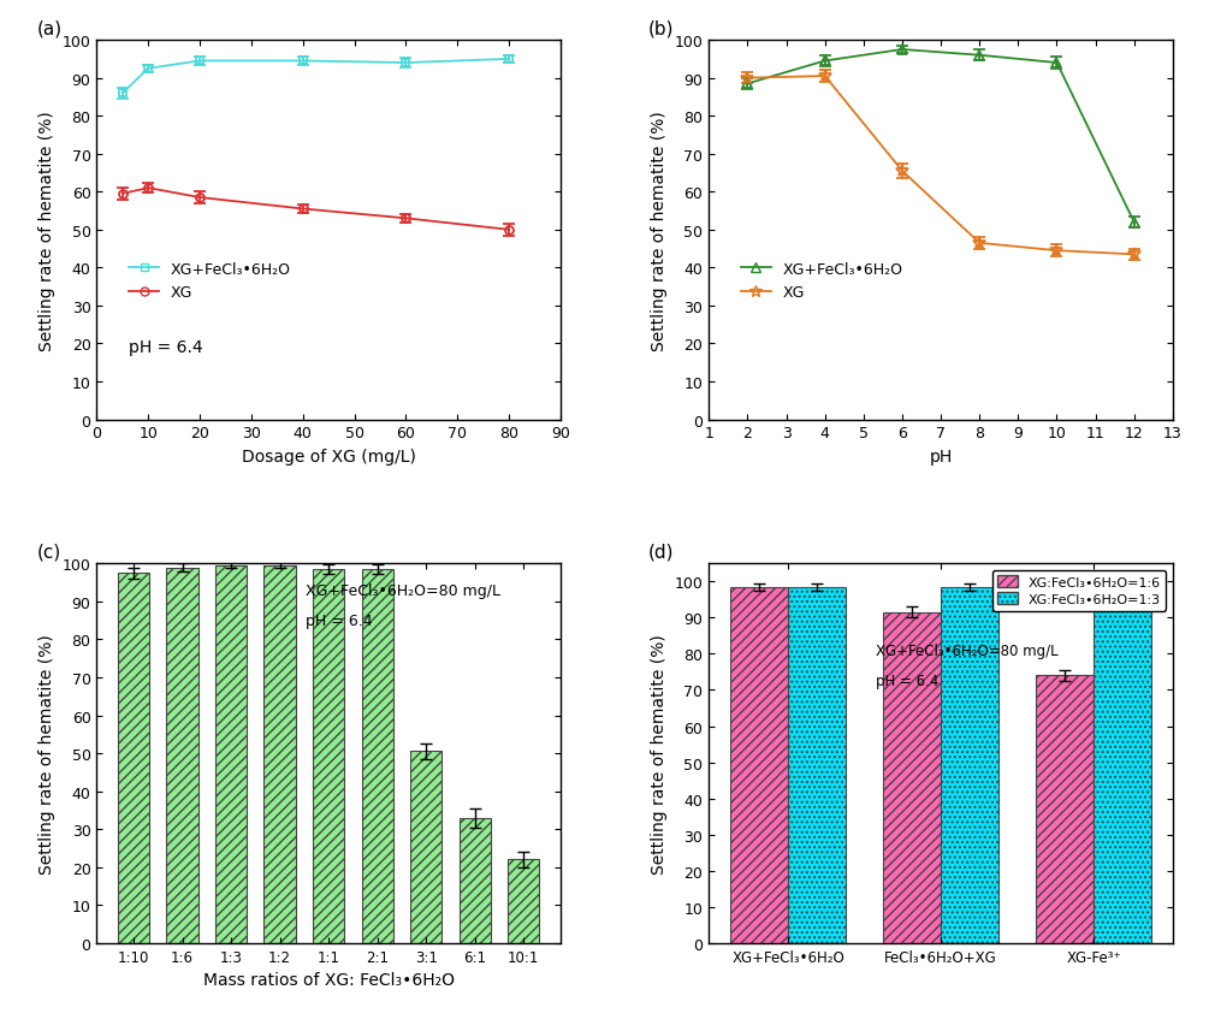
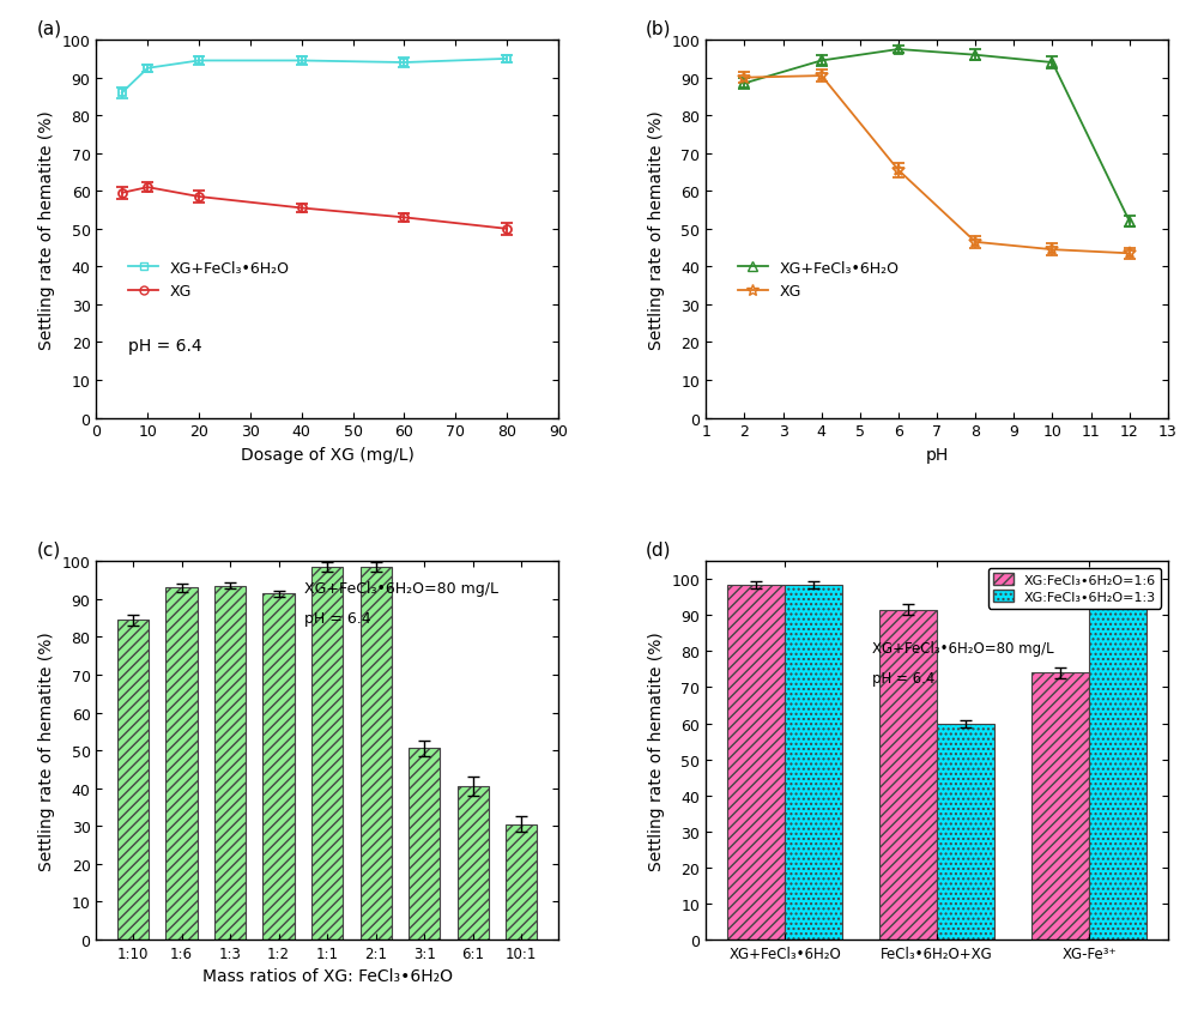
(c)/1:10: 97.5 -> 84.5
(c)/1:6: 99.0 -> 93.0
(c)/1:3: 99.5 -> 93.5
(c)/1:2: 99.5 -> 91.5
(c)/6:1: 33.0 -> 40.5
(c)/10:1: 22.0 -> 30.5
(d)/XG:FeCl₃•6H₂O=1:3/FeCl₃•6H₂O+XG: 98.5 -> 60.0
